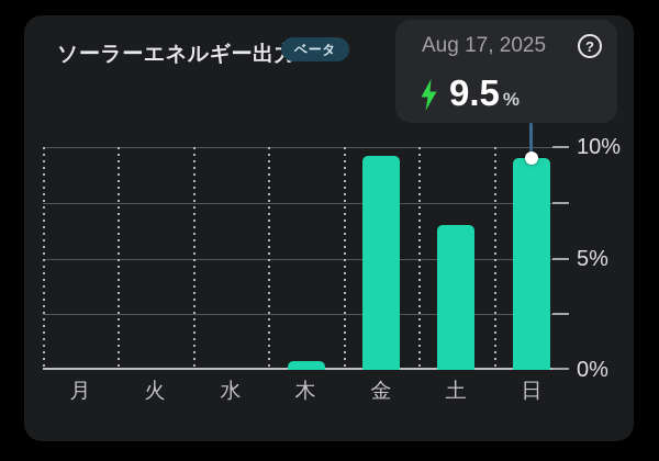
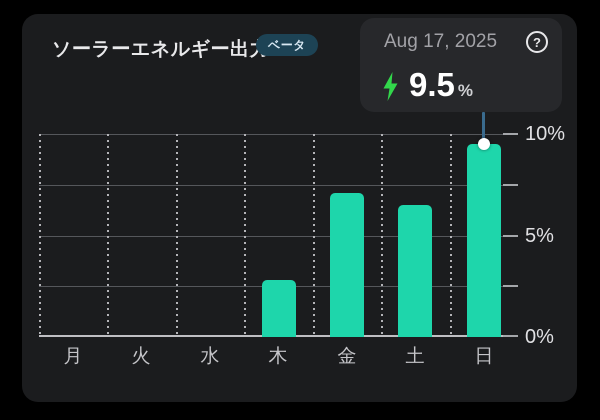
木: 0.4% -> 2.8%
金: 9.6% -> 7.1%
